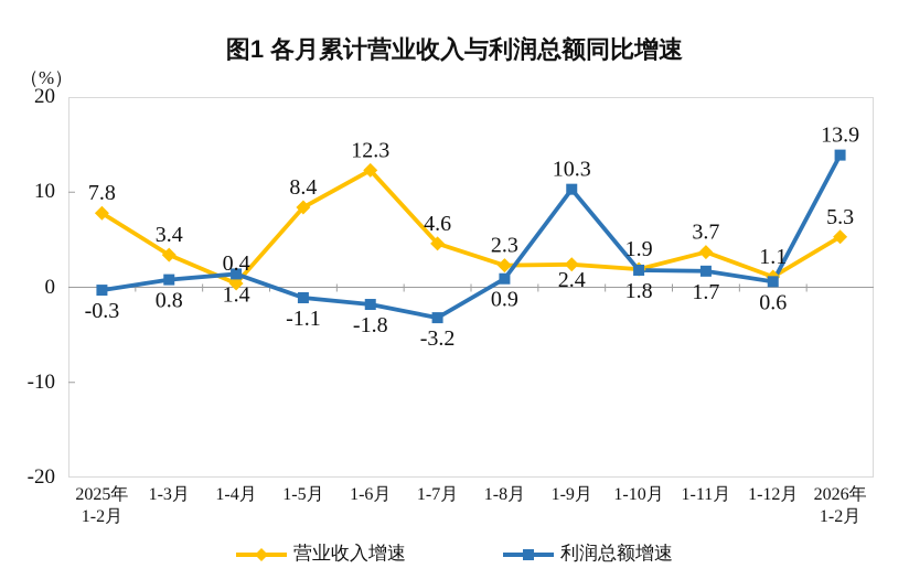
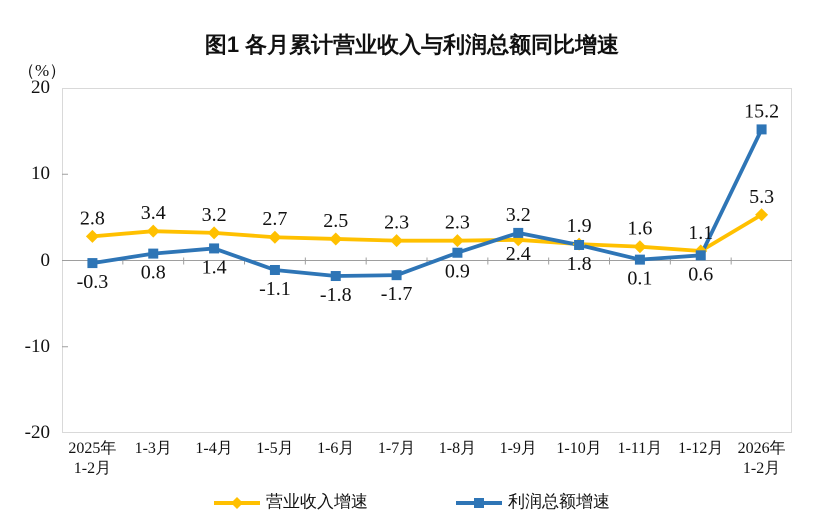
营业收入增速/2025年1-2月: 7.8 -> 2.8
营业收入增速/1-4月: 0.4 -> 3.2
营业收入增速/1-5月: 8.4 -> 2.7
营业收入增速/1-6月: 12.3 -> 2.5
营业收入增速/1-7月: 4.6 -> 2.3
利润总额增速/1-7月: -3.2 -> -1.7
利润总额增速/1-9月: 10.3 -> 3.2
营业收入增速/1-11月: 3.7 -> 1.6
利润总额增速/1-11月: 1.7 -> 0.1
利润总额增速/2026年1-2月: 13.9 -> 15.2
